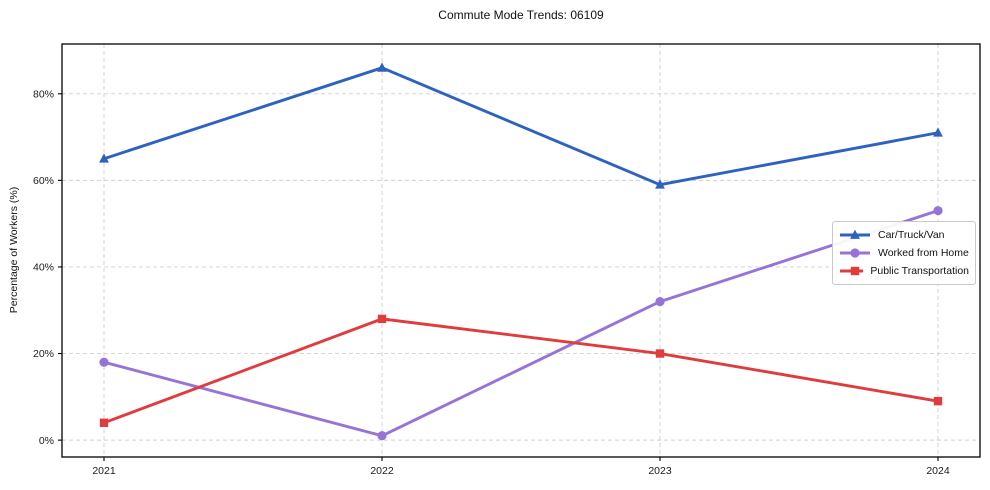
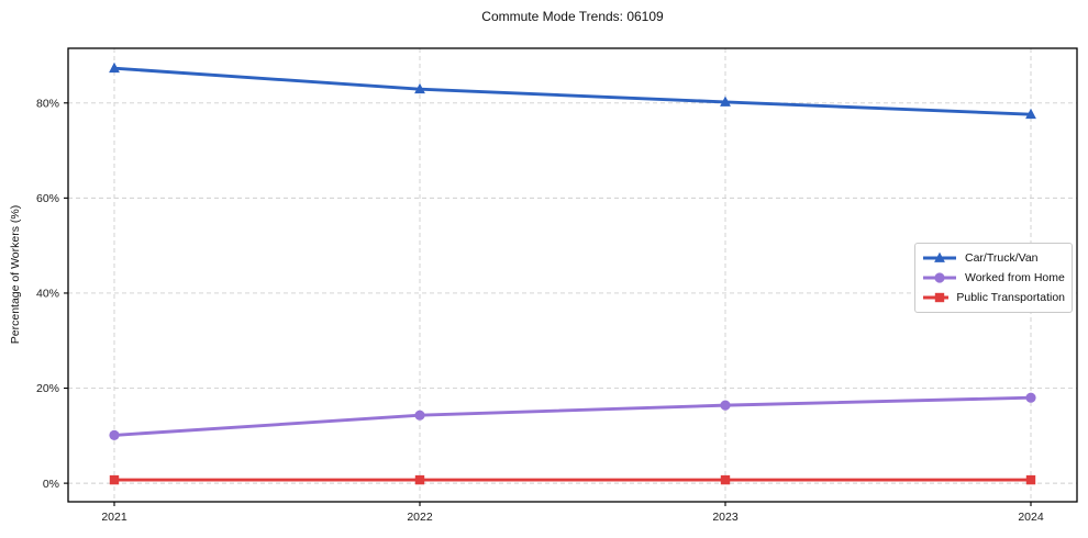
Car/Truck/Van/2021: 65% -> 87%
Worked from Home/2021: 18% -> 10%
Public Transportation/2021: 4% -> 1%
Car/Truck/Van/2022: 86% -> 83%
Worked from Home/2022: 1% -> 14%
Public Transportation/2022: 28% -> 1%
Car/Truck/Van/2023: 59% -> 80%
Worked from Home/2023: 32% -> 16%
Public Transportation/2023: 20% -> 1%
Car/Truck/Van/2024: 71% -> 78%
Worked from Home/2024: 53% -> 18%
Public Transportation/2024: 9% -> 1%
